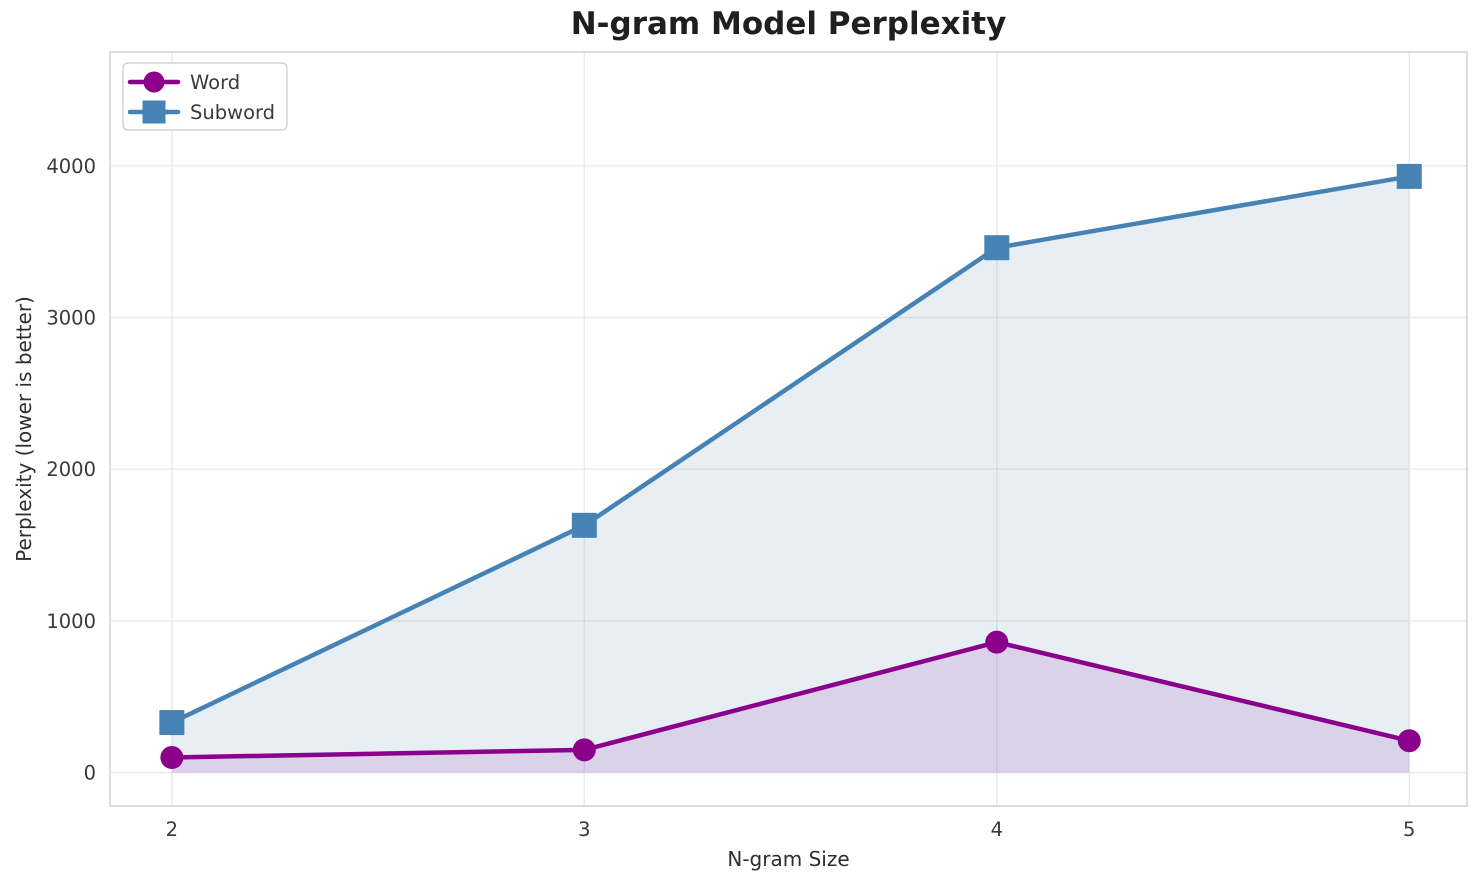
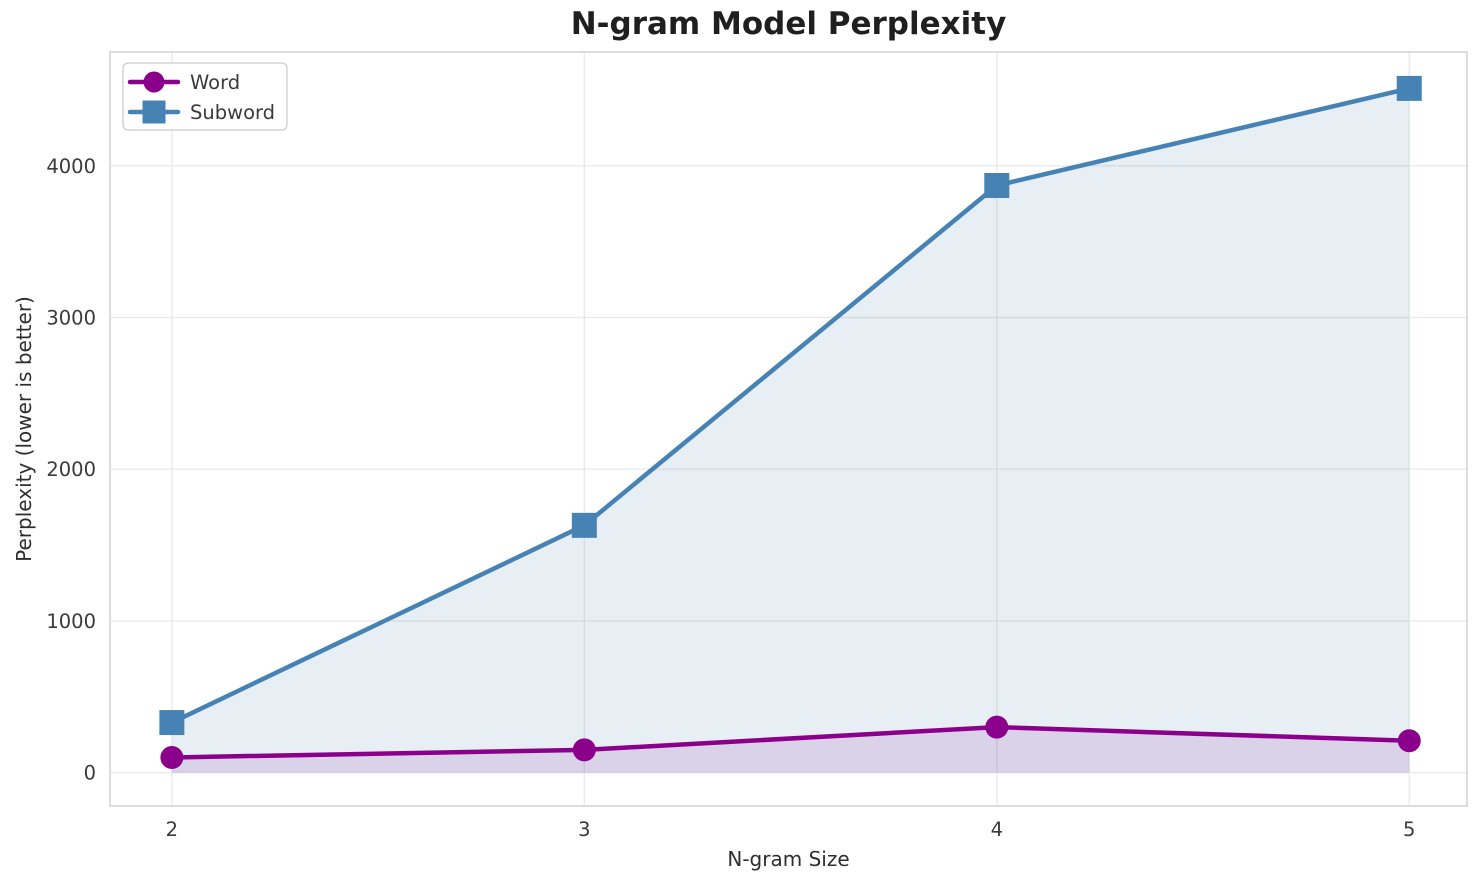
Word/4: 860 -> 300
Subword/4: 3460 -> 3870
Subword/5: 3930 -> 4510
